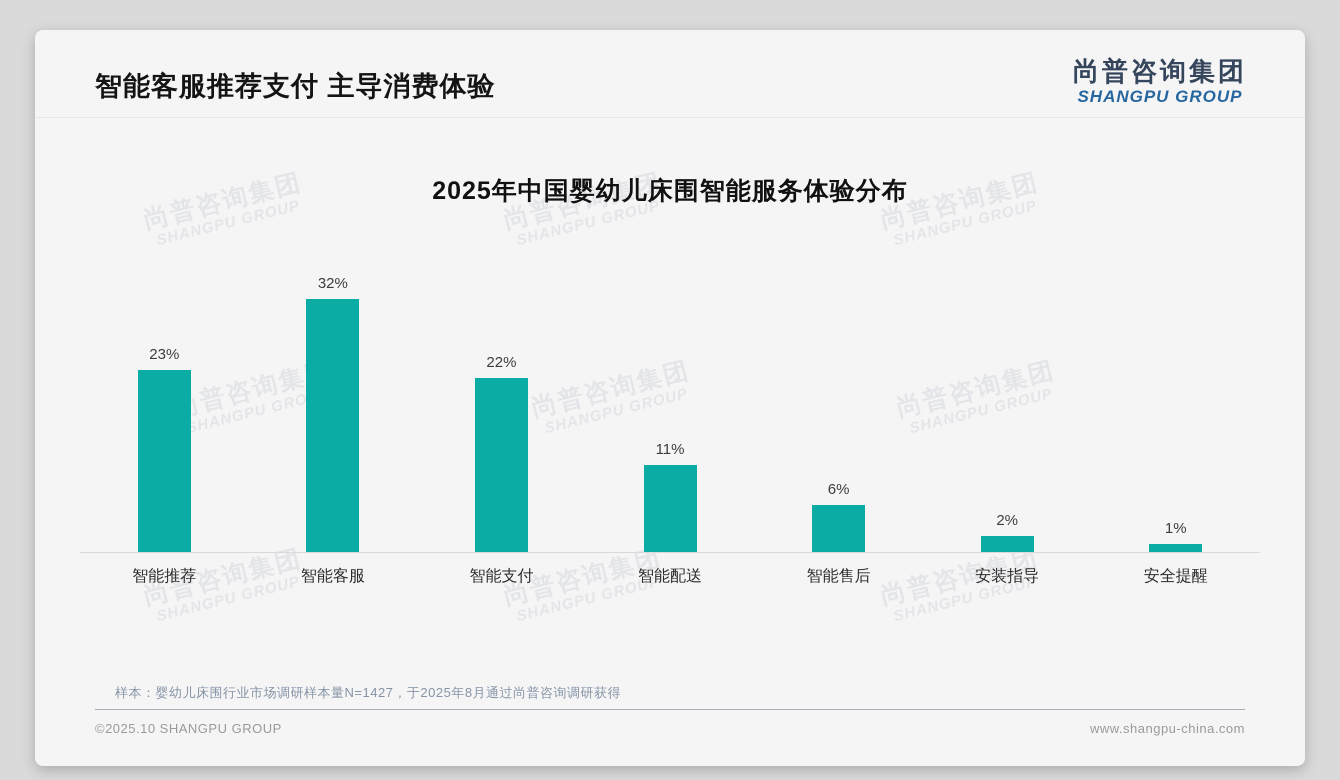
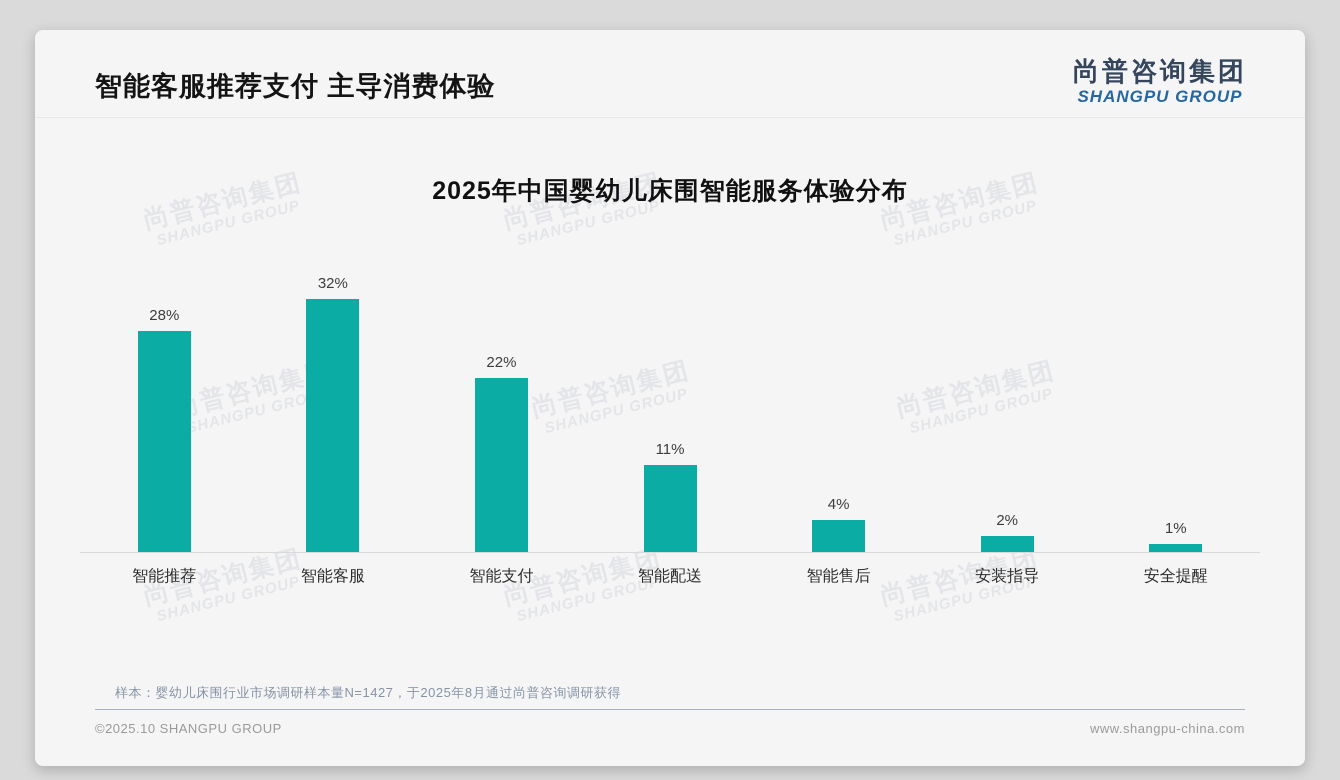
智能推荐: 23% -> 28%
智能售后: 6% -> 4%
